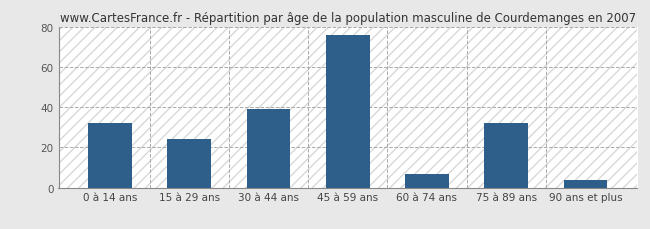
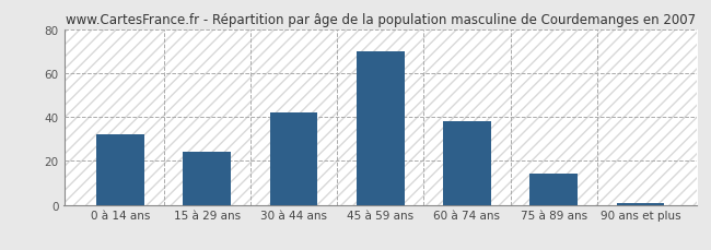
30 à 44 ans: 39 -> 42
45 à 59 ans: 76 -> 70
60 à 74 ans: 7 -> 38
75 à 89 ans: 32 -> 14
90 ans et plus: 4 -> 1
